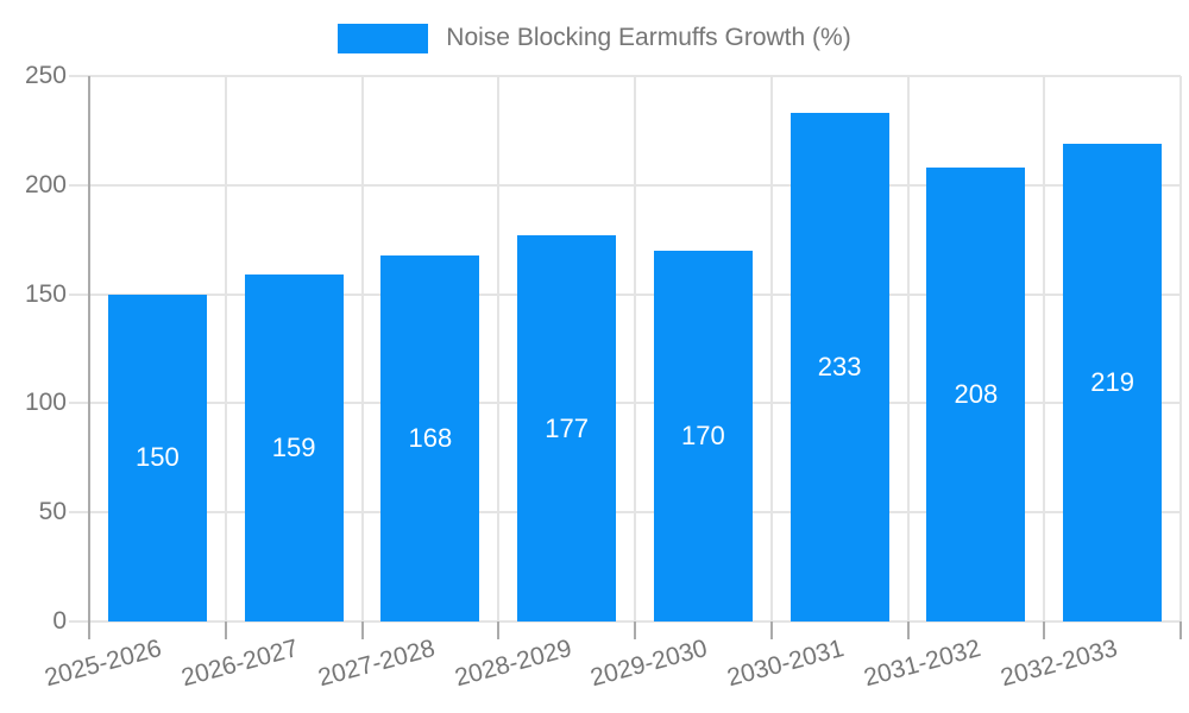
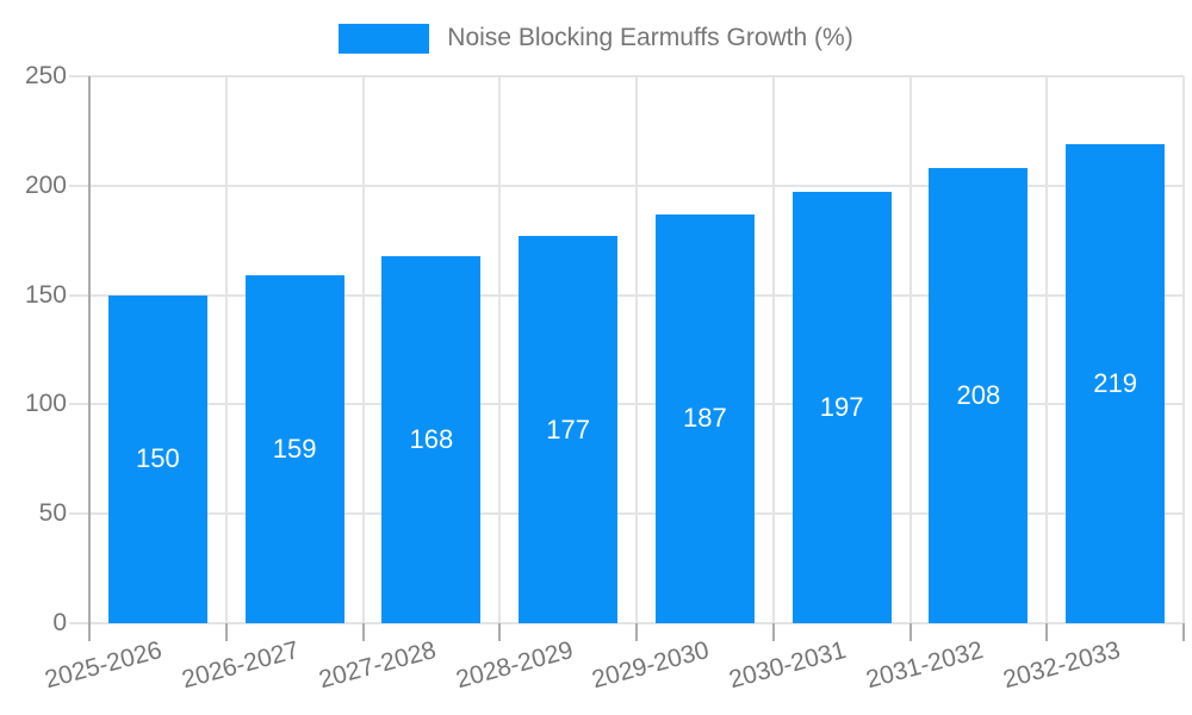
2029-2030: 170 -> 187
2030-2031: 233 -> 197
